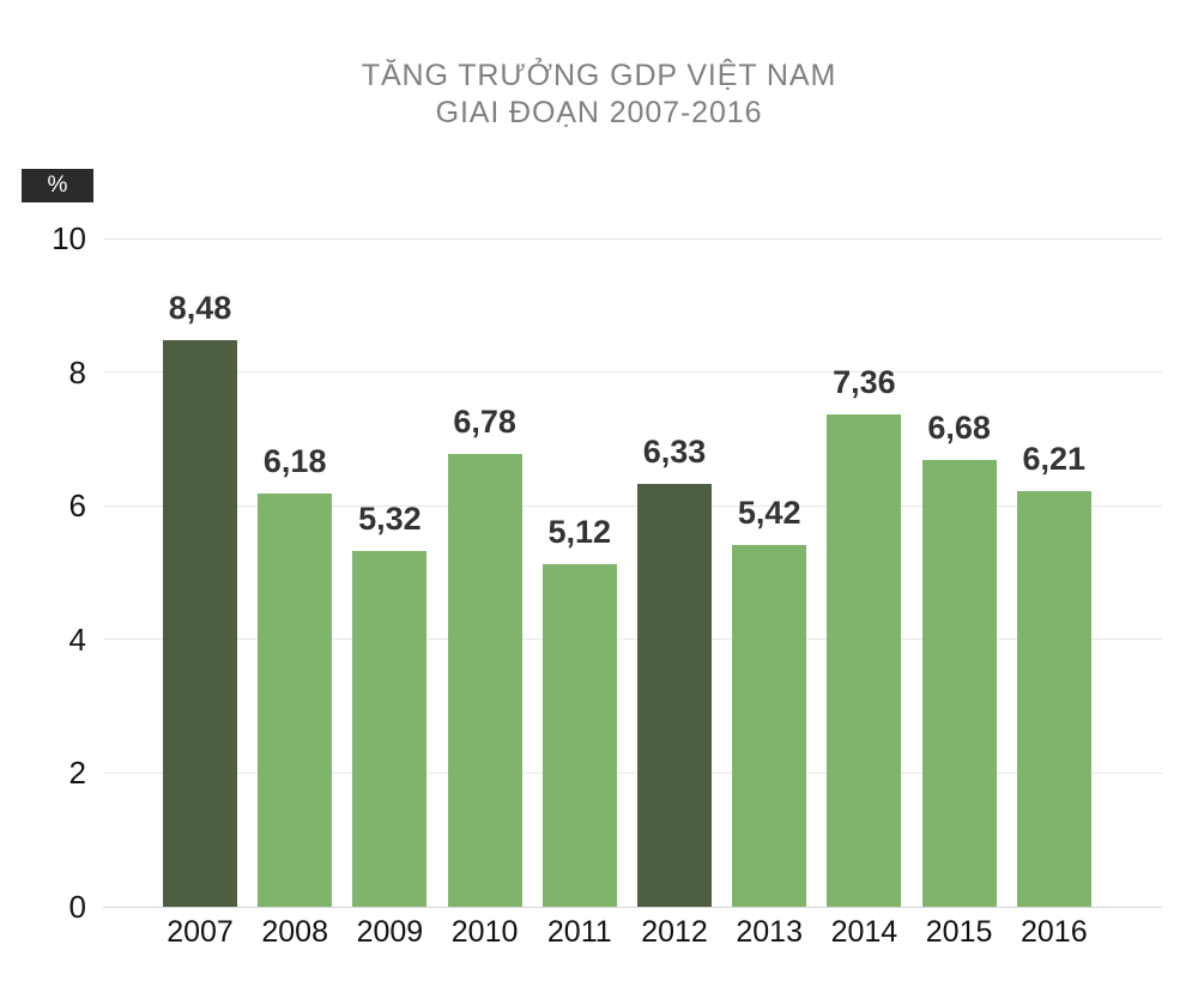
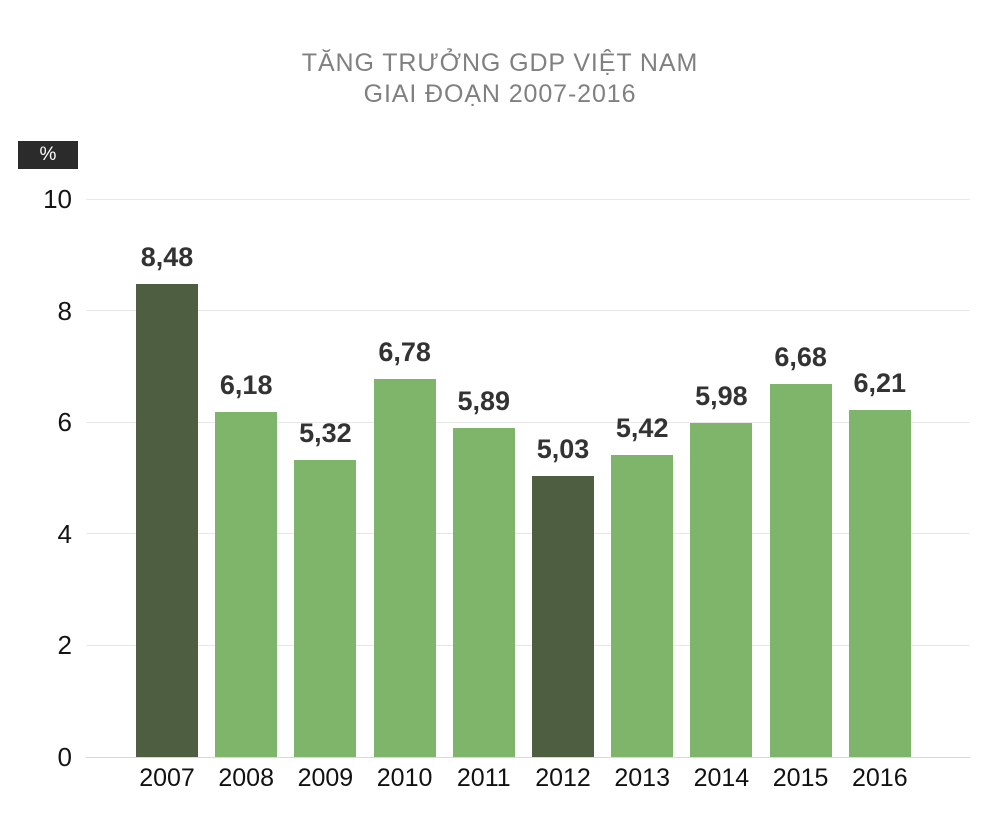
2011: 5,12 -> 5,89
2012: 6,33 -> 5,03
2014: 7,36 -> 5,98
